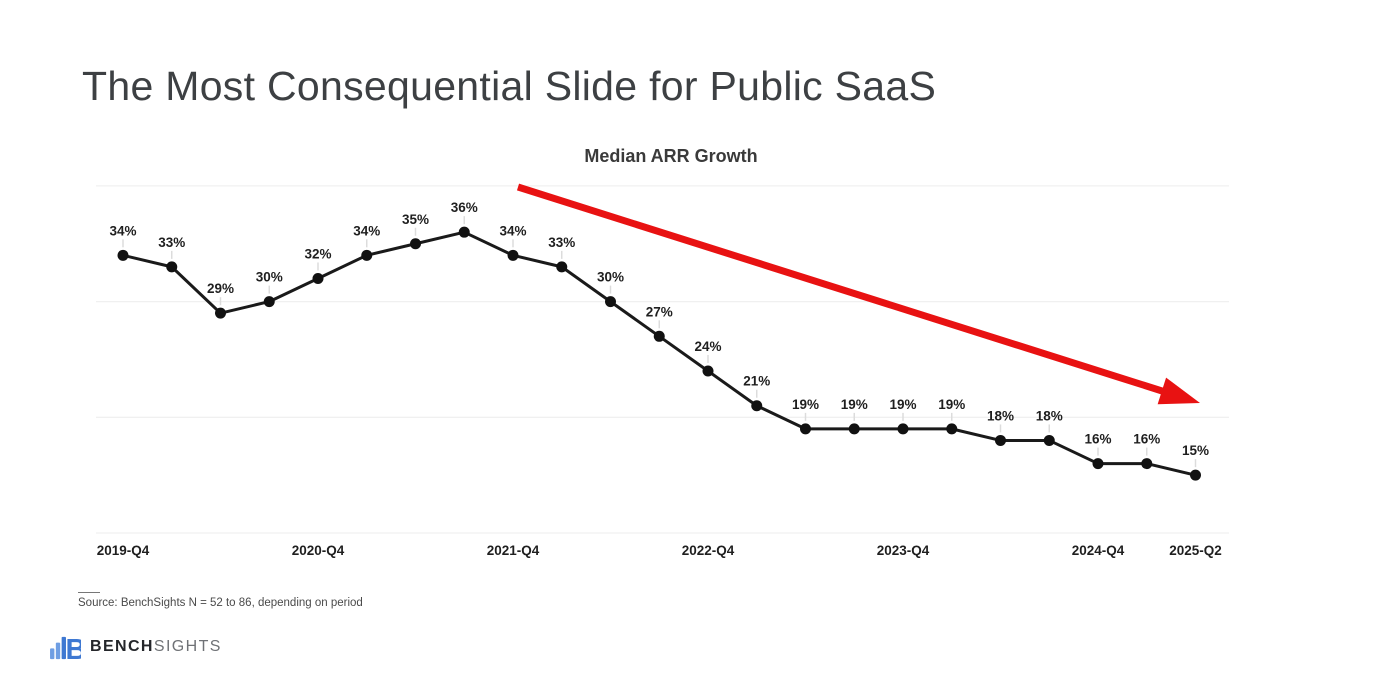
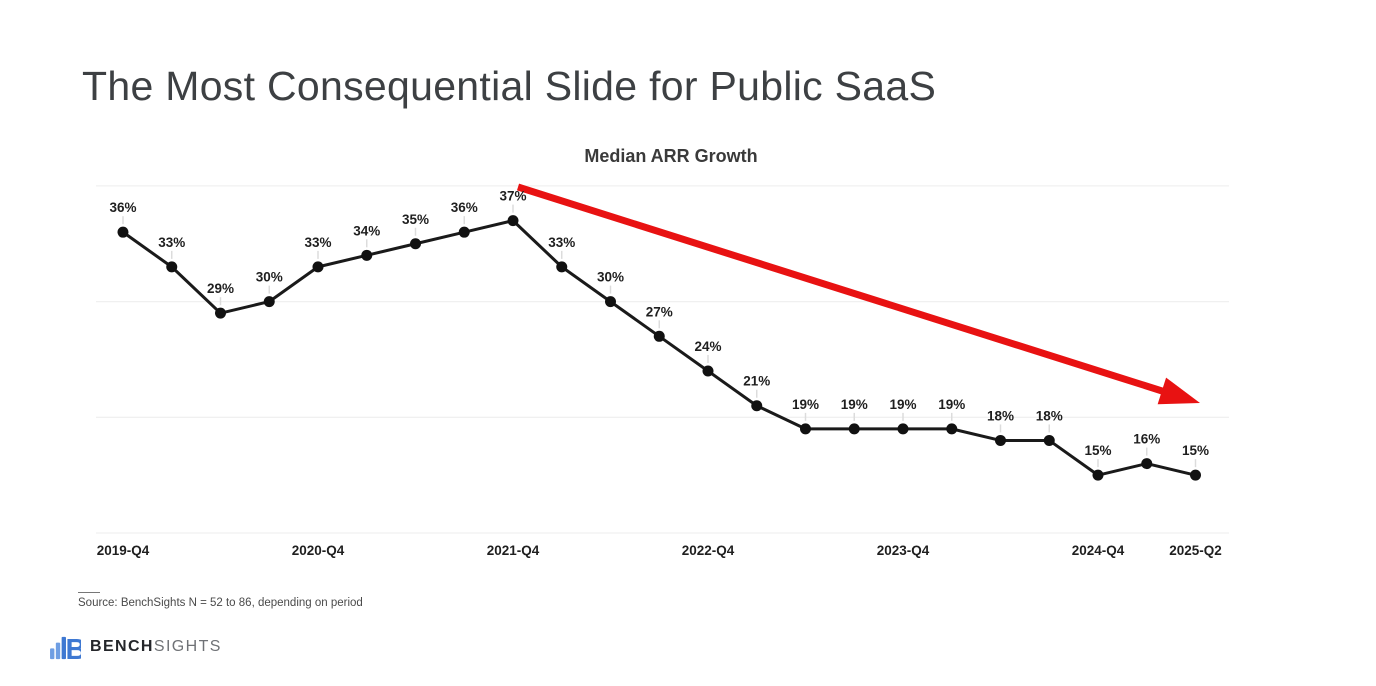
2019-Q4: 34% -> 36%
2020-Q4: 32% -> 33%
2021-Q4: 34% -> 37%
2024-Q4: 16% -> 15%
